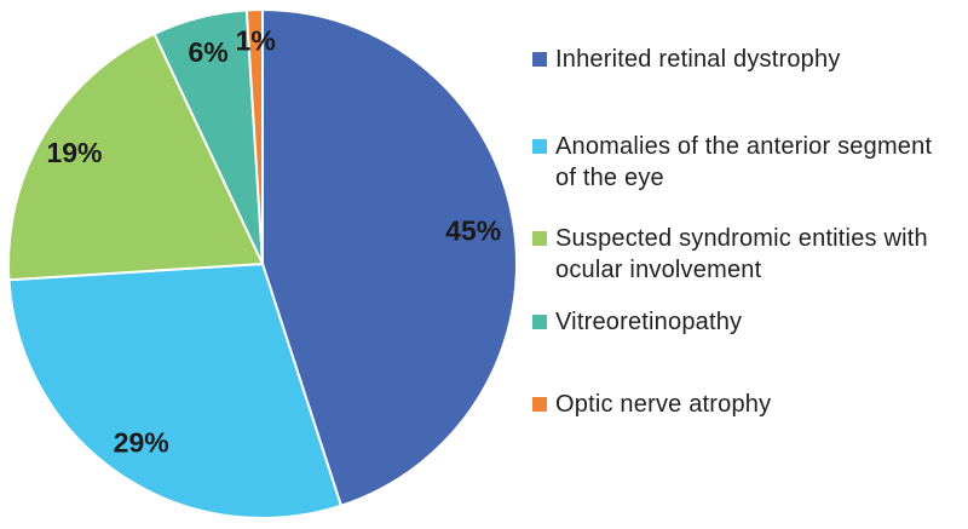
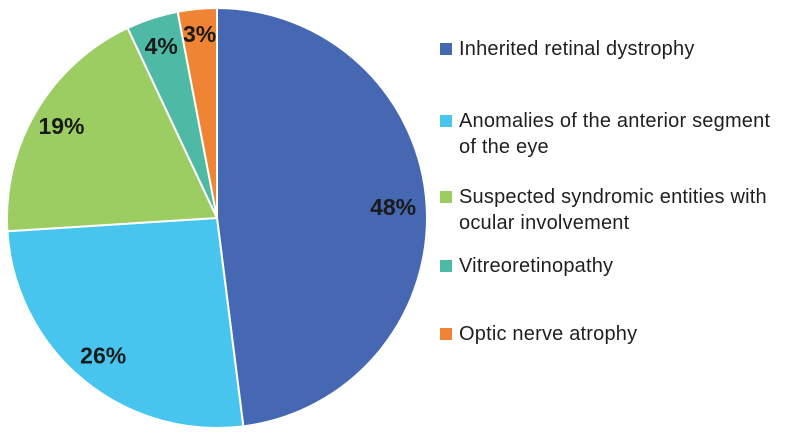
Inherited retinal dystrophy: 45% -> 48%
Anomalies of the anterior segment of the eye: 29% -> 26%
Vitreoretinopathy: 6% -> 4%
Optic nerve atrophy: 1% -> 3%
